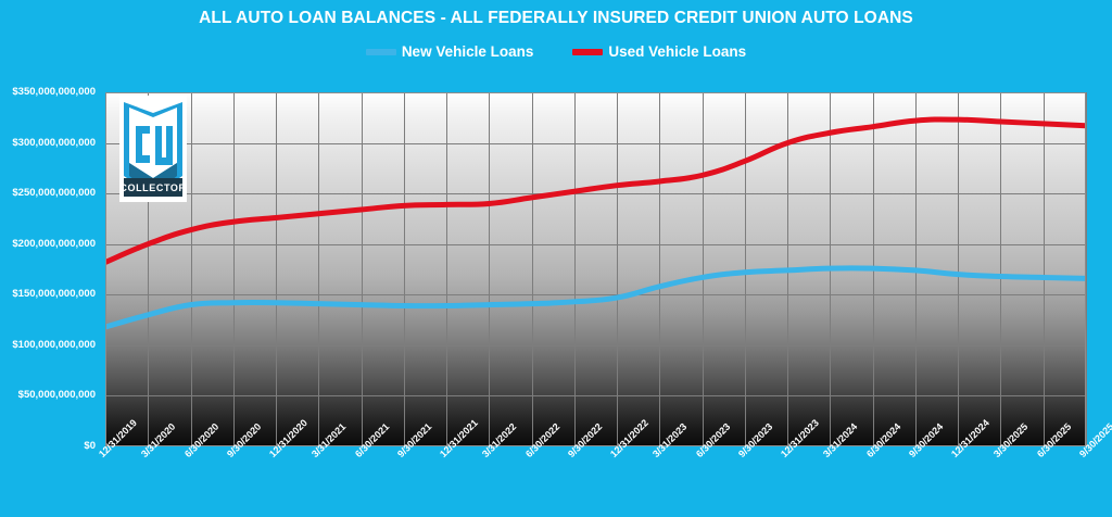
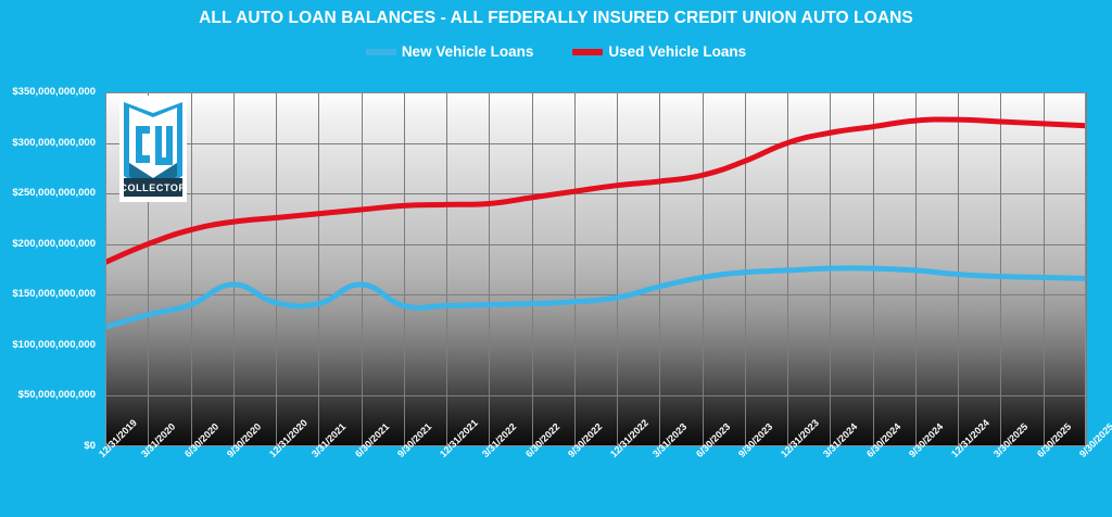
New Vehicle Loans/9/30/2020: $140000000000 -> $160000000000
New Vehicle Loans/6/30/2021: $140000000000 -> $160000000000
